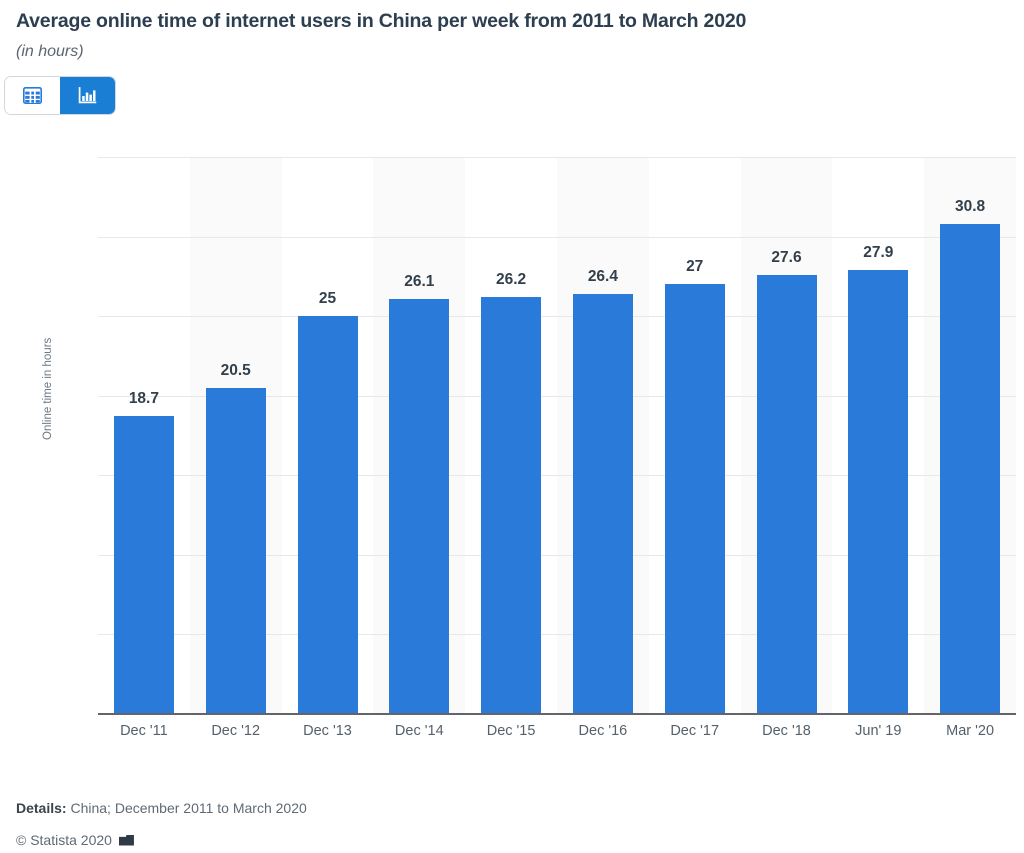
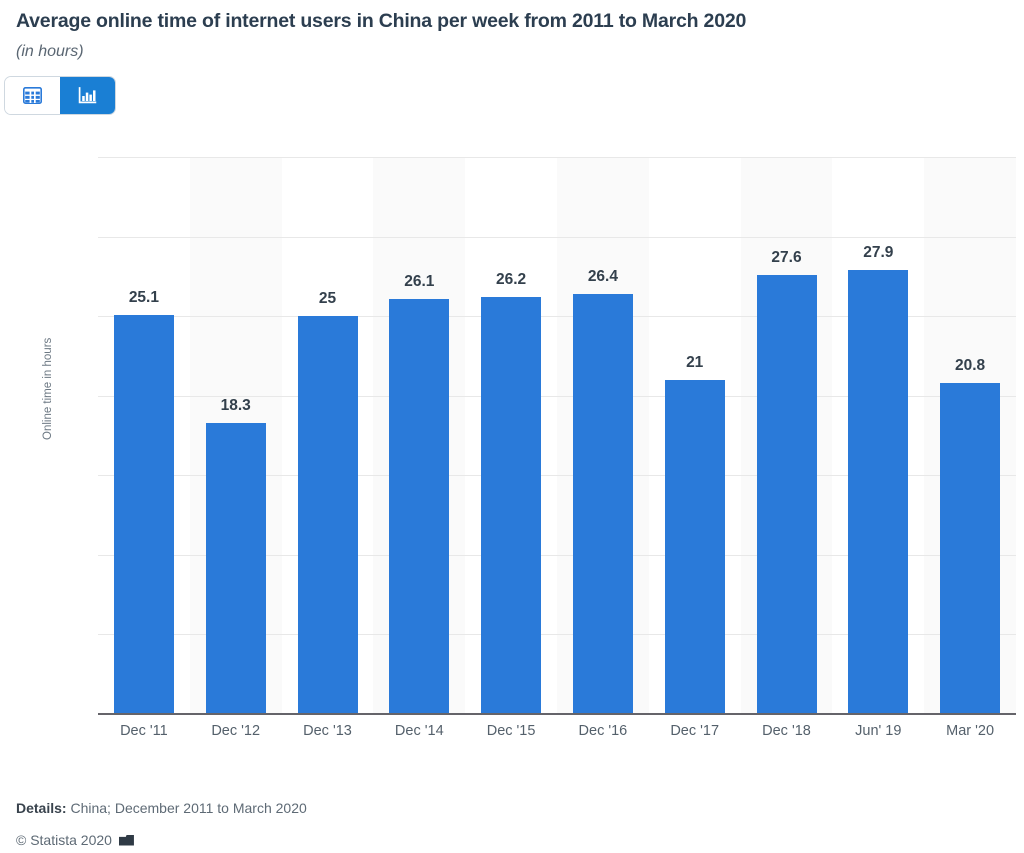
Dec '11: 18.7 -> 25.1
Dec '12: 20.5 -> 18.3
Dec '17: 27 -> 21
Mar '20: 30.8 -> 20.8
